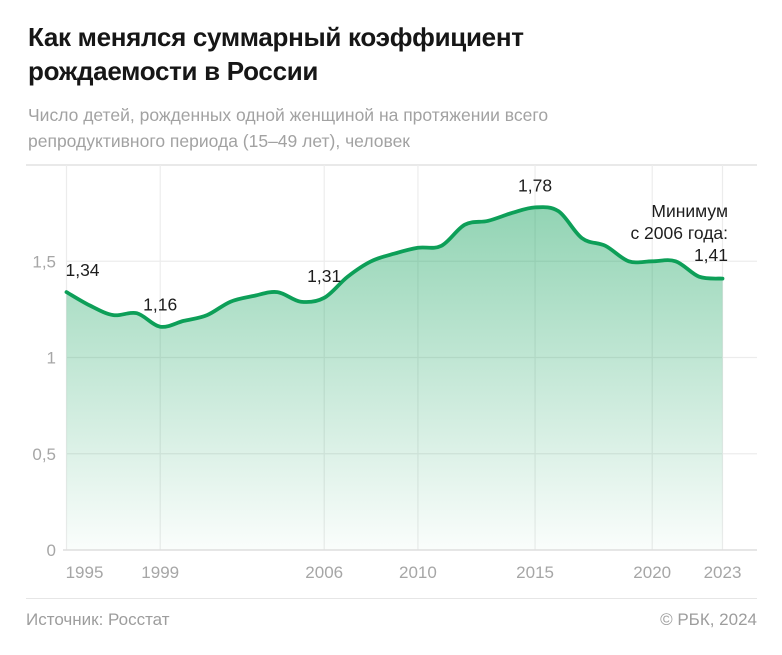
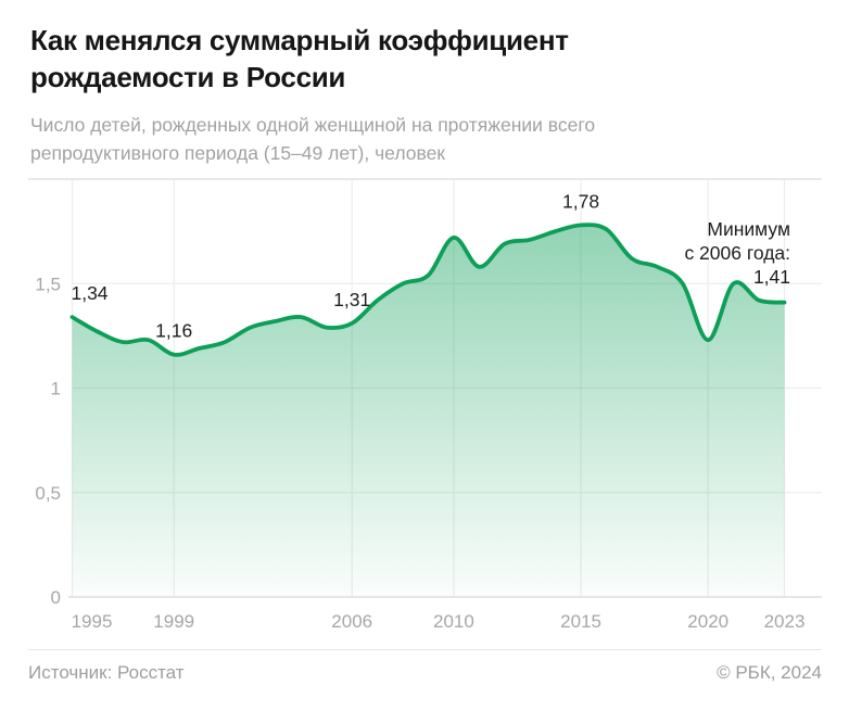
2010: 1,57 -> 1,72
2020: 1,50 -> 1,23
